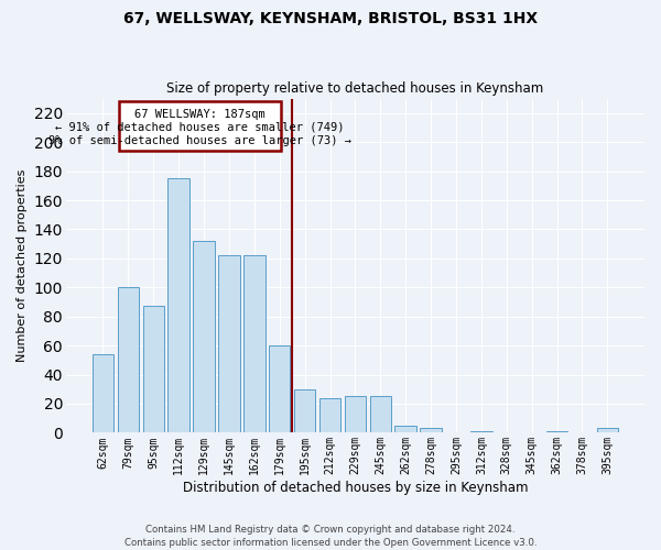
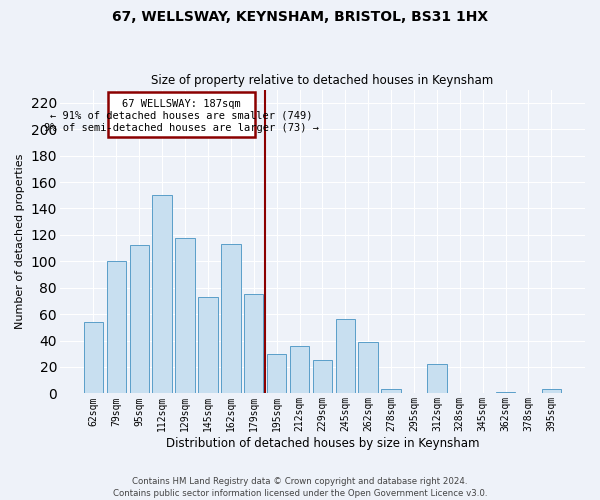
95sqm: 87 -> 112
112sqm: 175 -> 150
129sqm: 132 -> 118
145sqm: 122 -> 73
162sqm: 122 -> 113
179sqm: 60 -> 75
212sqm: 24 -> 36
245sqm: 25 -> 56
262sqm: 5 -> 39
312sqm: 1 -> 22
